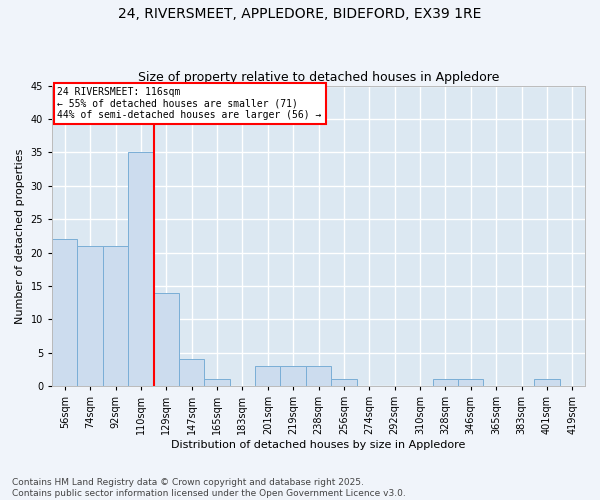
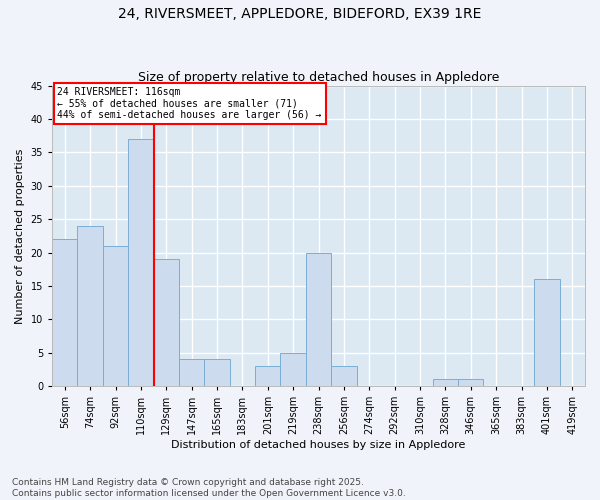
74sqm: 21 -> 24
110sqm: 35 -> 37
129sqm: 14 -> 19
165sqm: 1 -> 4
219sqm: 3 -> 5
238sqm: 3 -> 20
256sqm: 1 -> 3
401sqm: 1 -> 16
